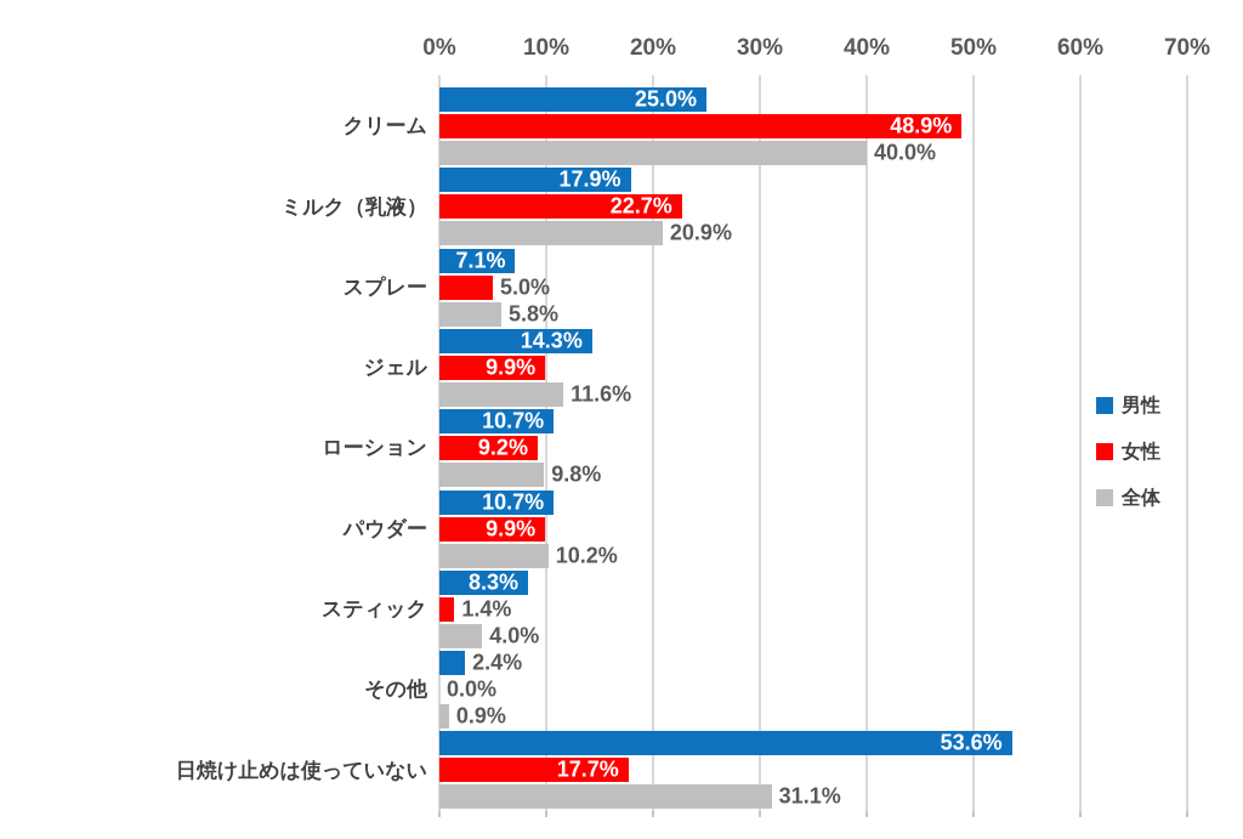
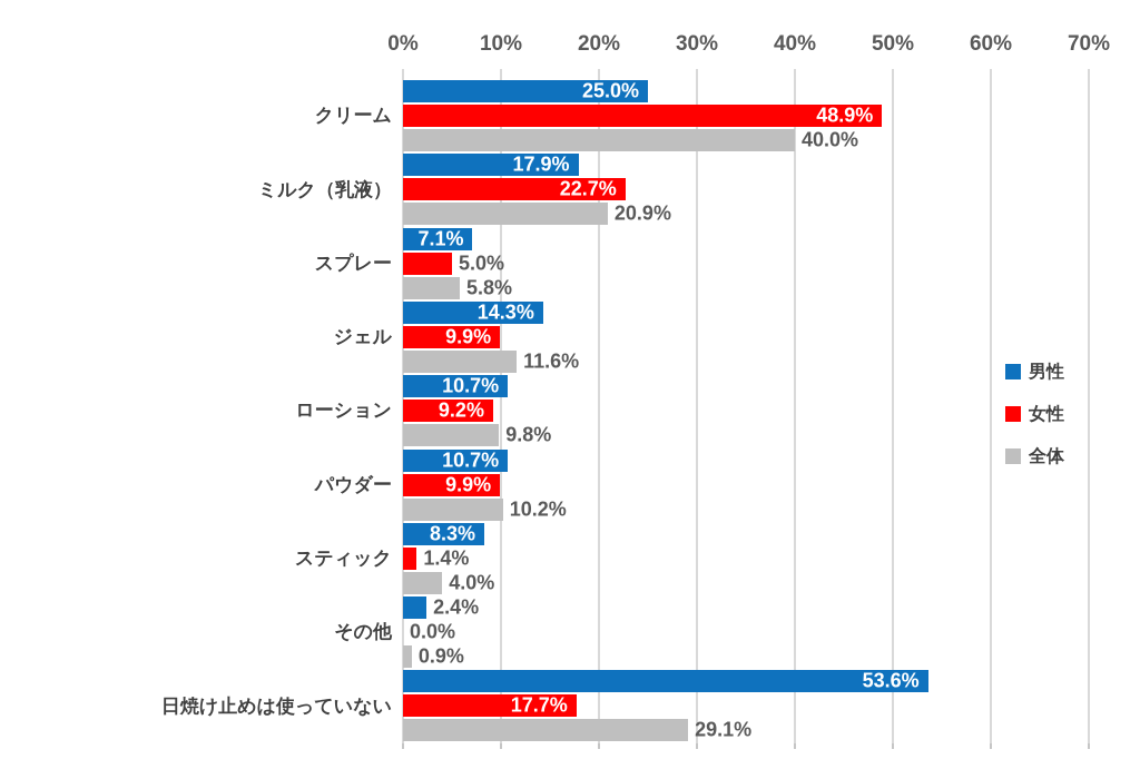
全体/日焼け止めは使っていない: 31.1% -> 29.1%
